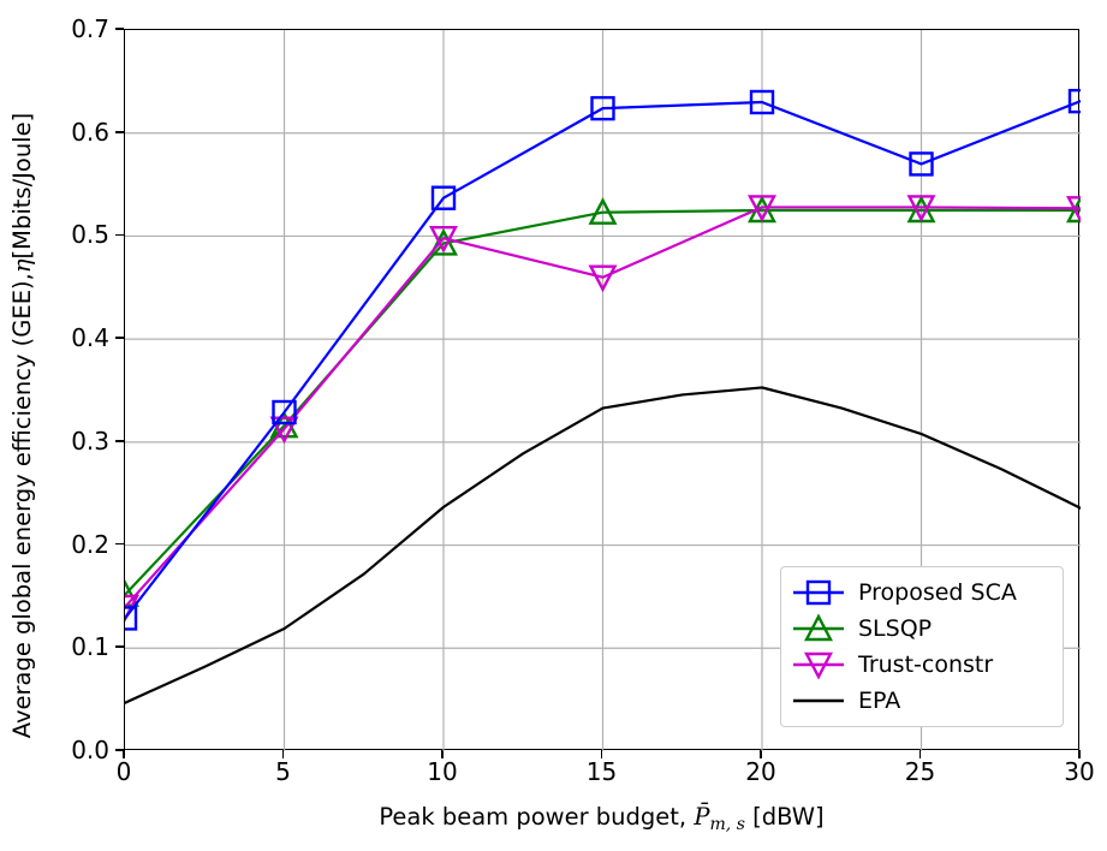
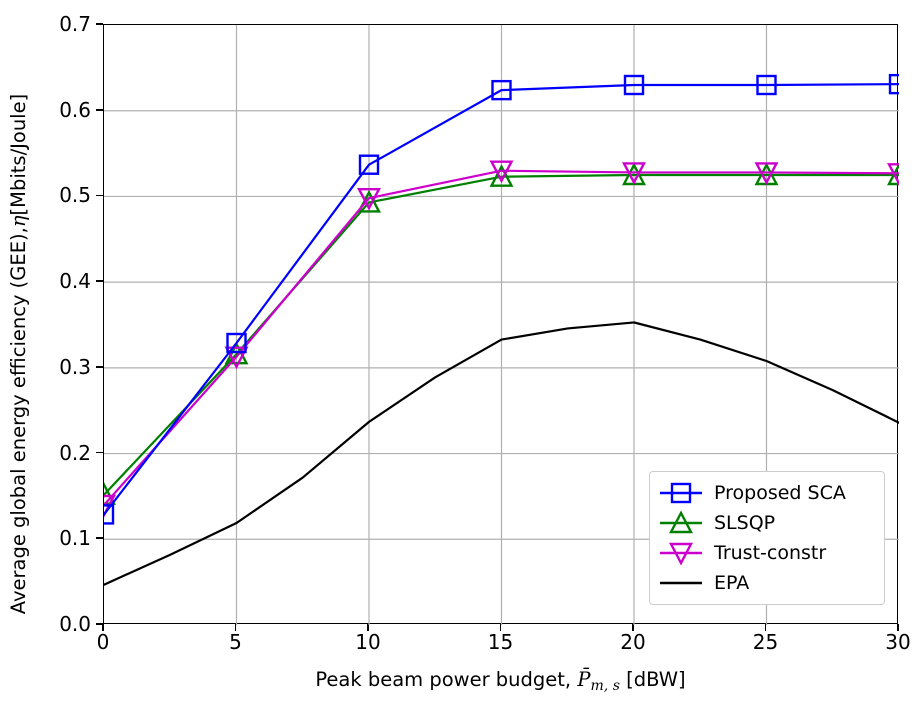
Trust-constr/15: 0.46 -> 0.53
Proposed SCA/25: 0.57 -> 0.63
